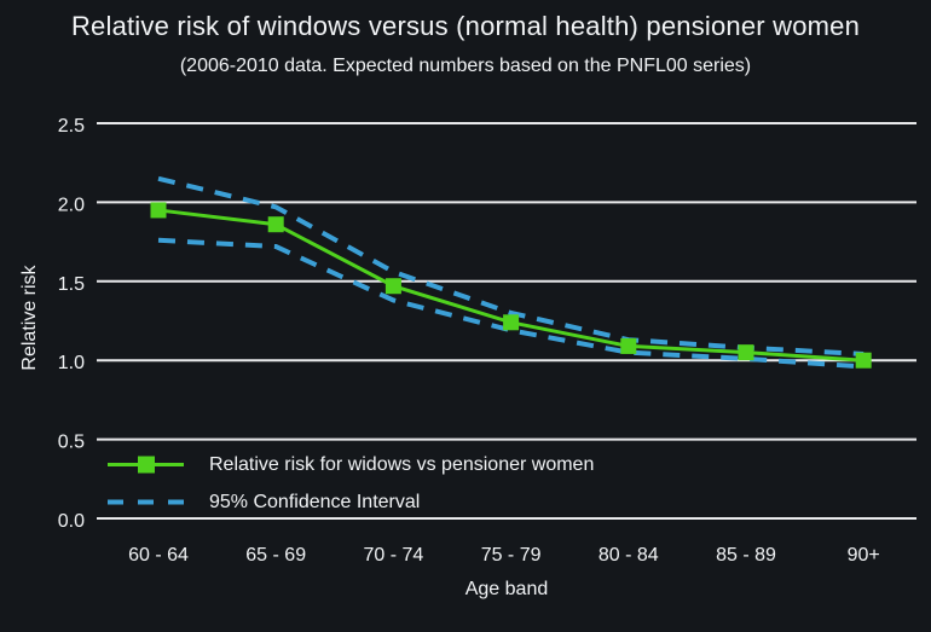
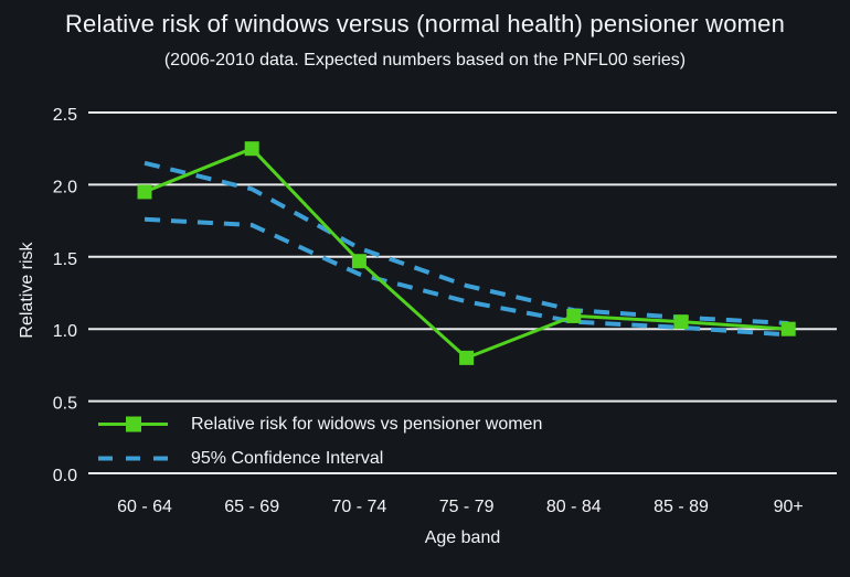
Relative risk for widows vs pensioner women/65 - 69: 1.86 -> 2.25
Relative risk for widows vs pensioner women/75 - 79: 1.24 -> 0.80
